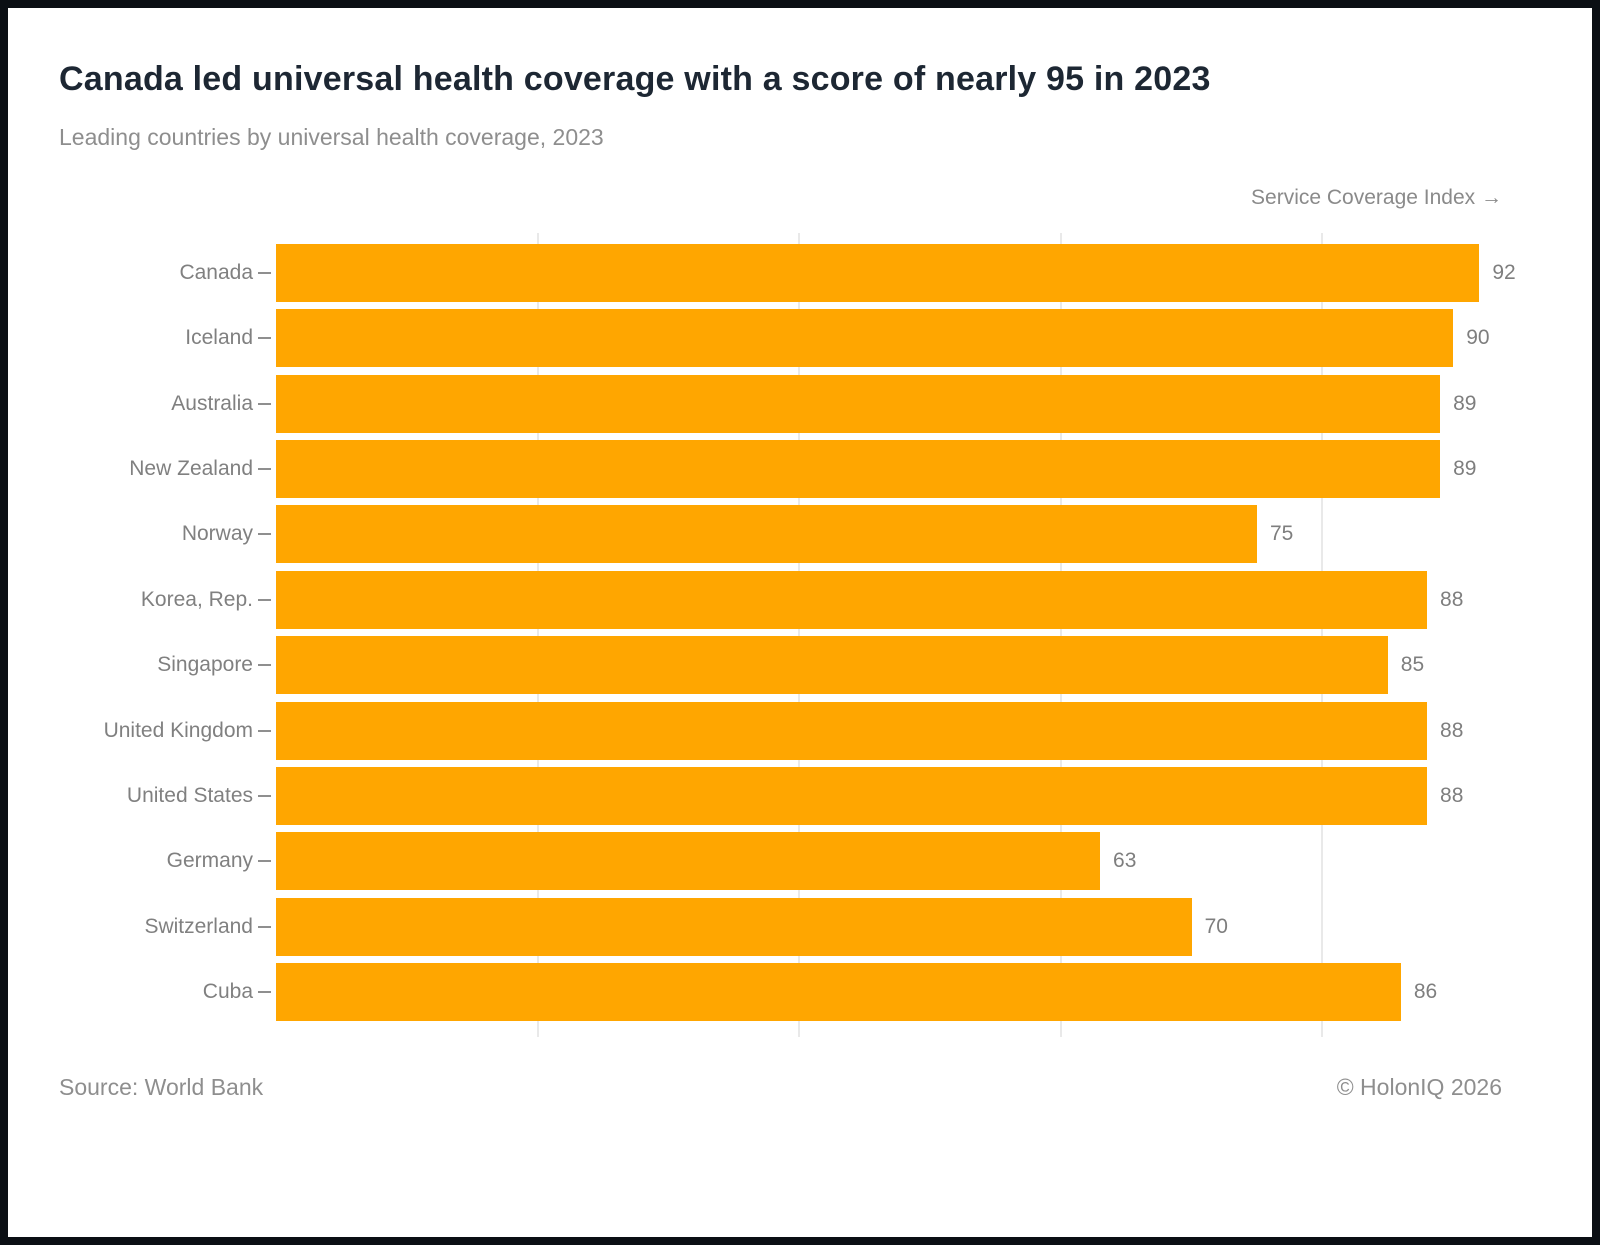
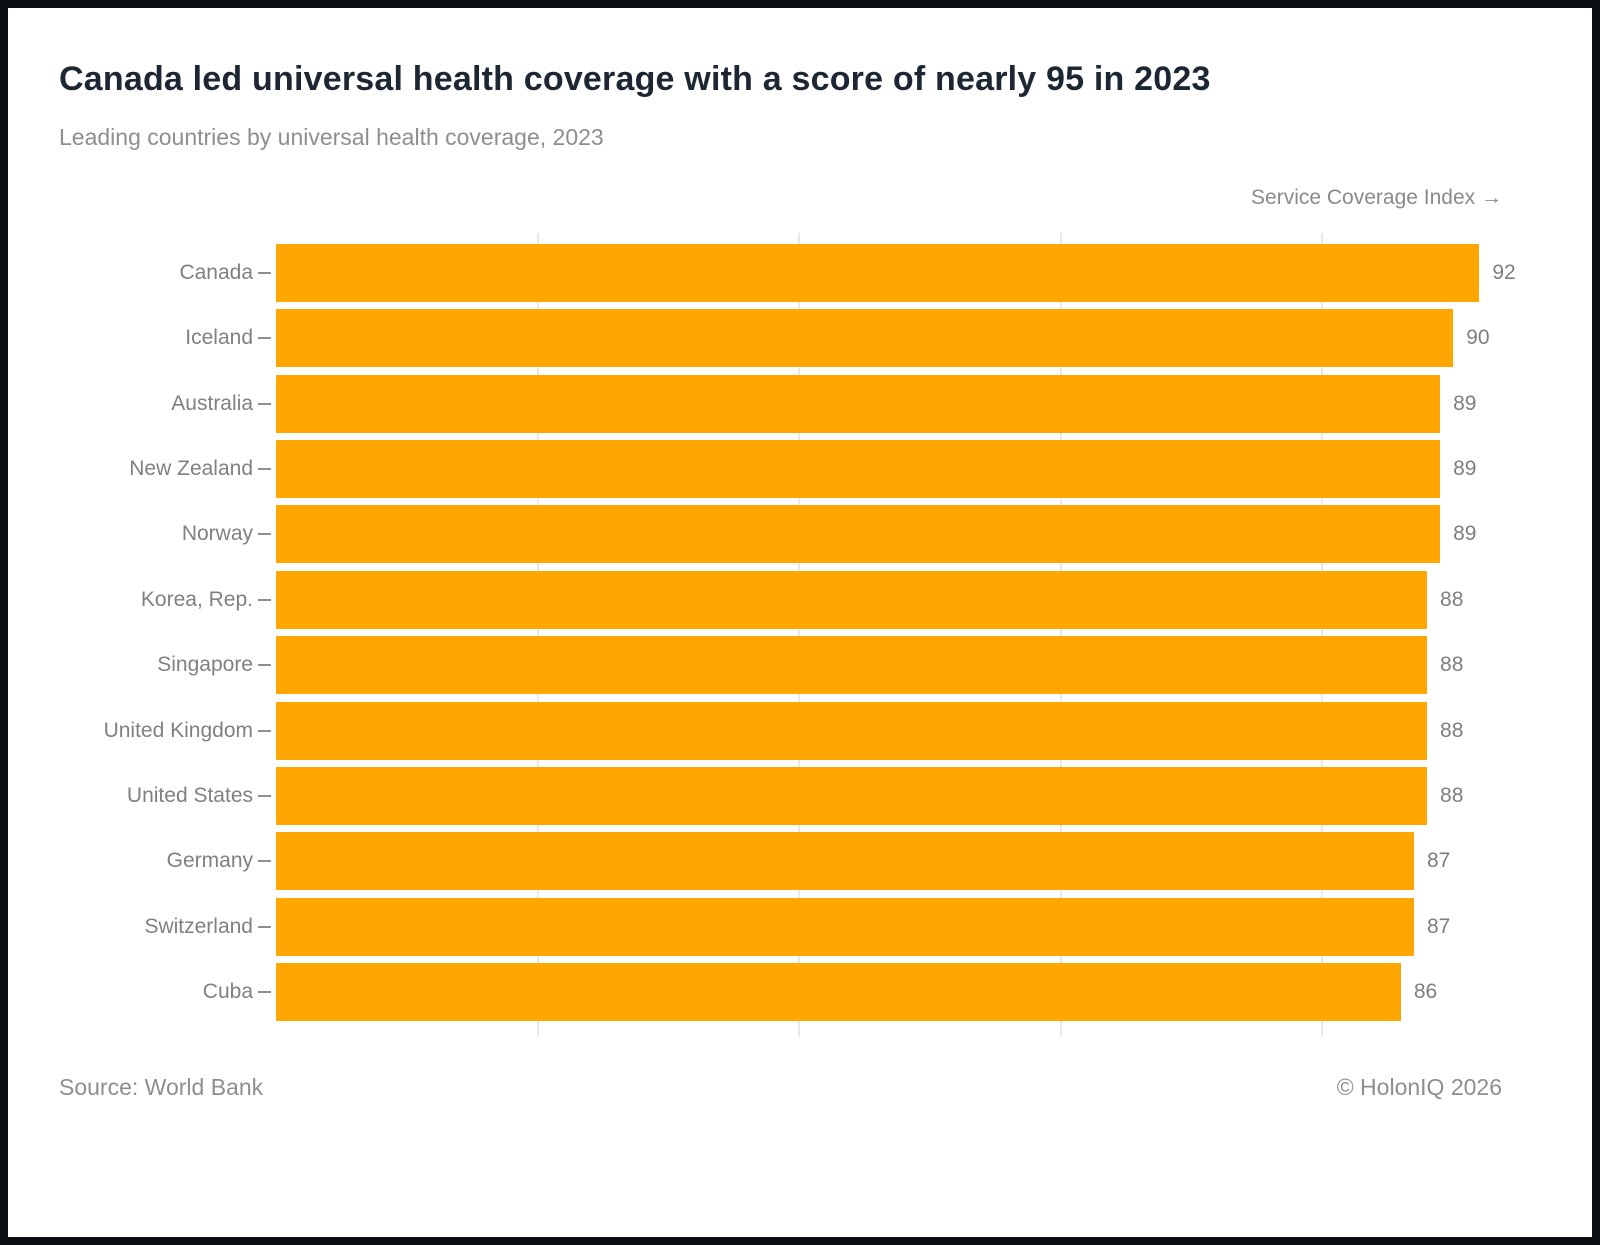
Norway: 75 -> 89
Singapore: 85 -> 88
Germany: 63 -> 87
Switzerland: 70 -> 87
